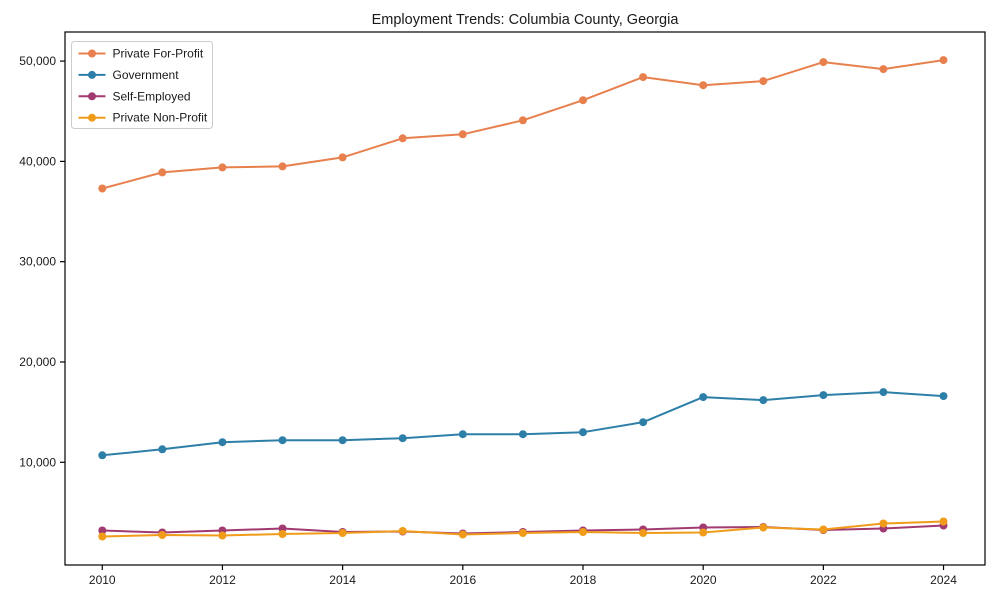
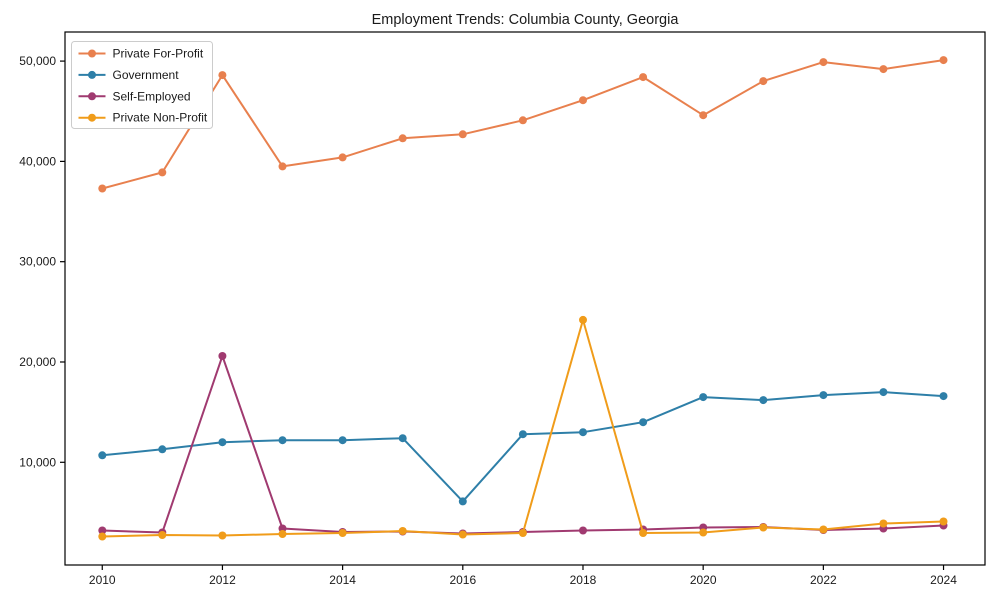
Private For-Profit/2012: 39400 -> 48600
Self-Employed/2012: 3200 -> 20600
Government/2016: 12800 -> 6100
Private Non-Profit/2018: 3000 -> 24200
Private For-Profit/2020: 47600 -> 44600
